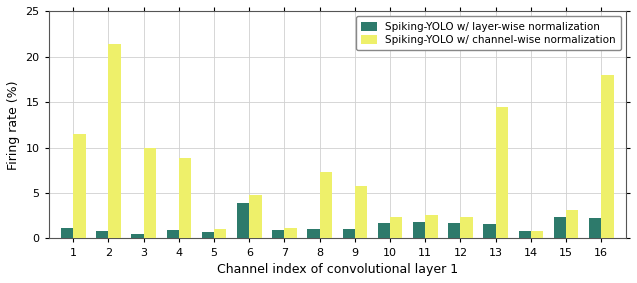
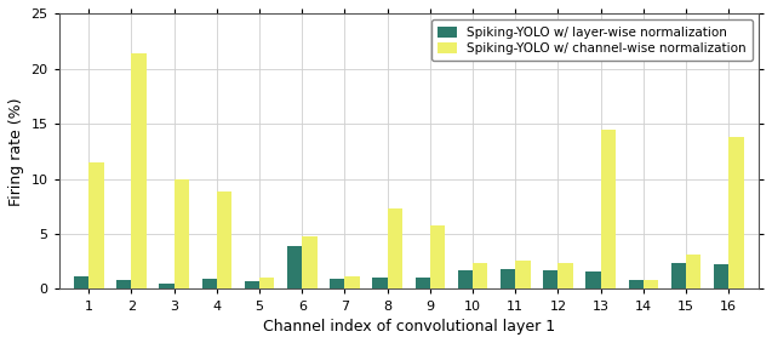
Spiking-YOLO w/ channel-wise normalization/16: 18.0 -> 13.8
